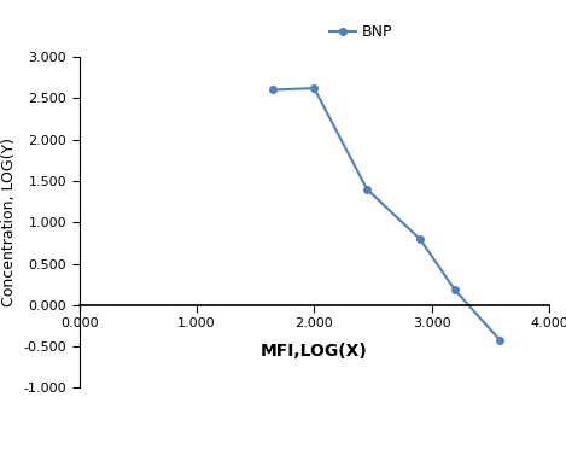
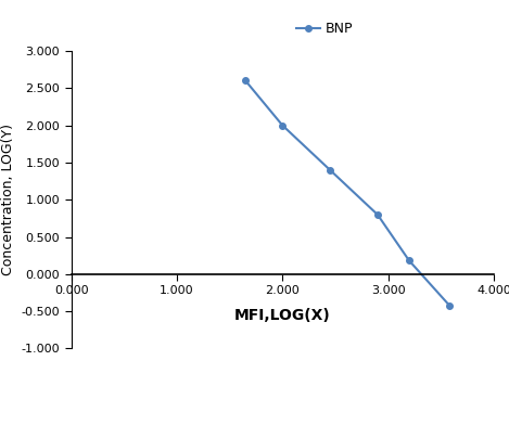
2.000: 2.62 -> 2.00
